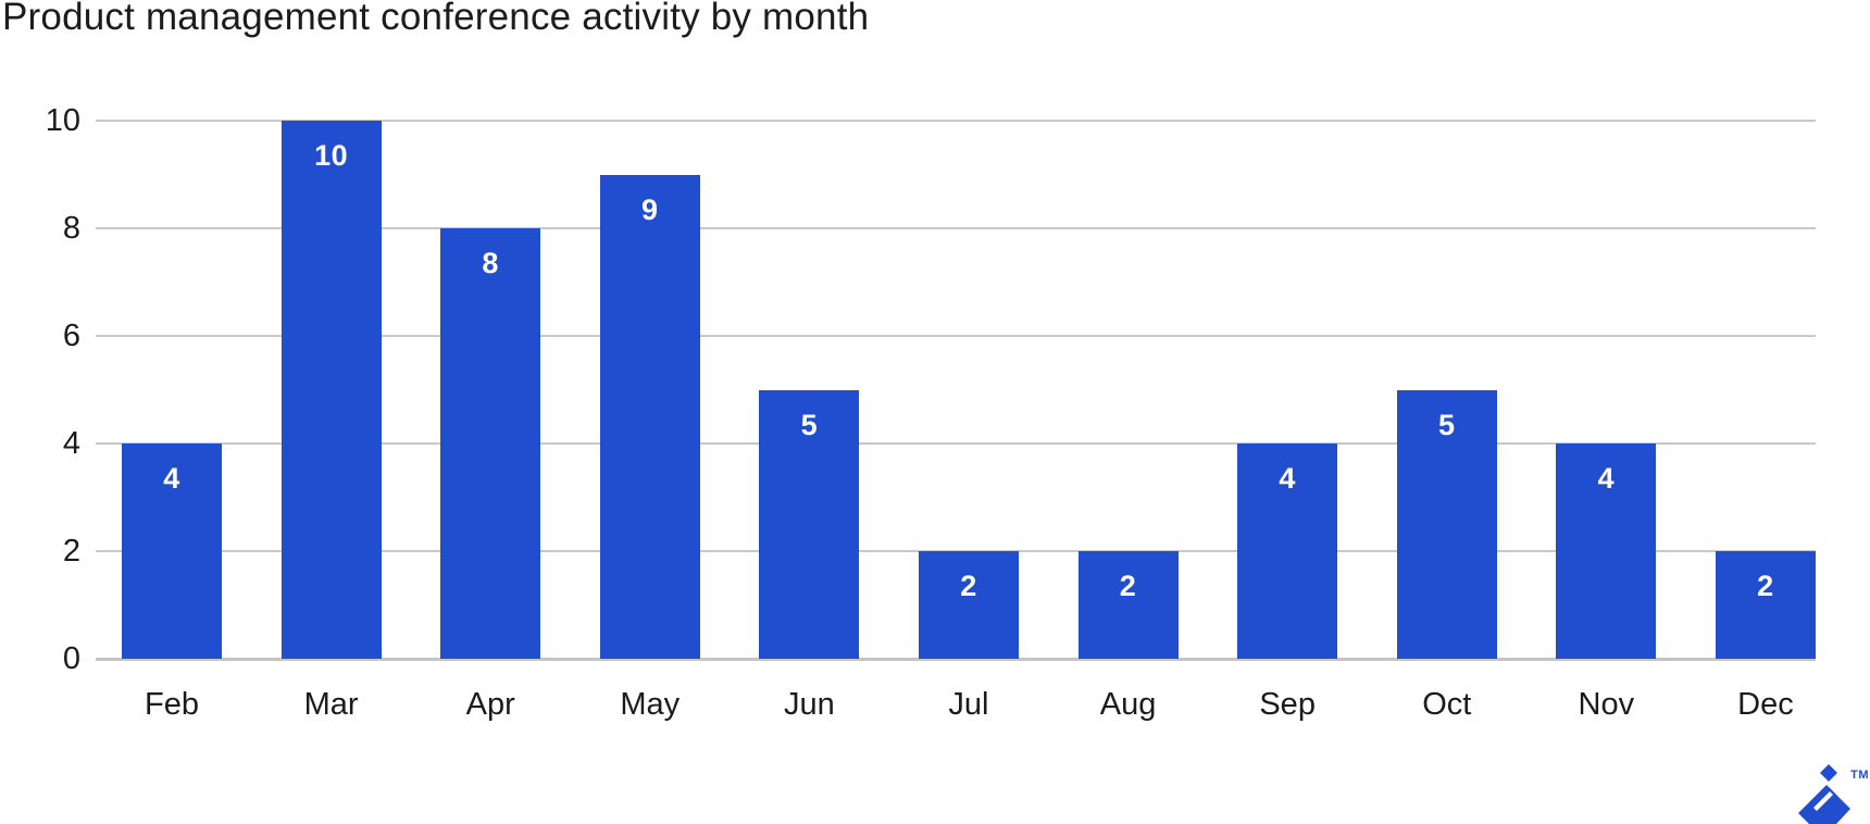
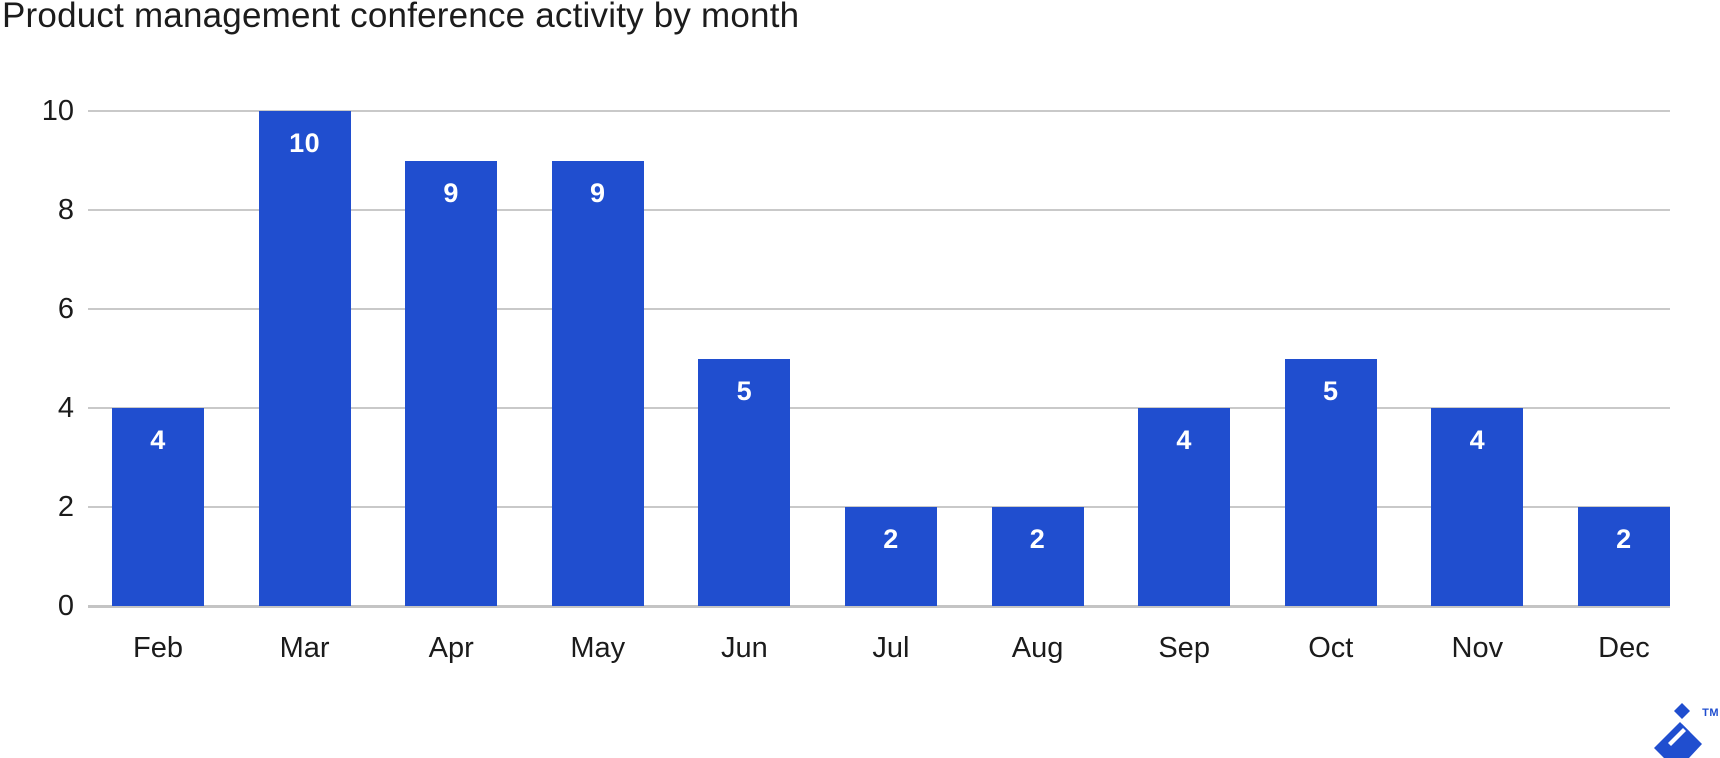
Apr: 8 -> 9
